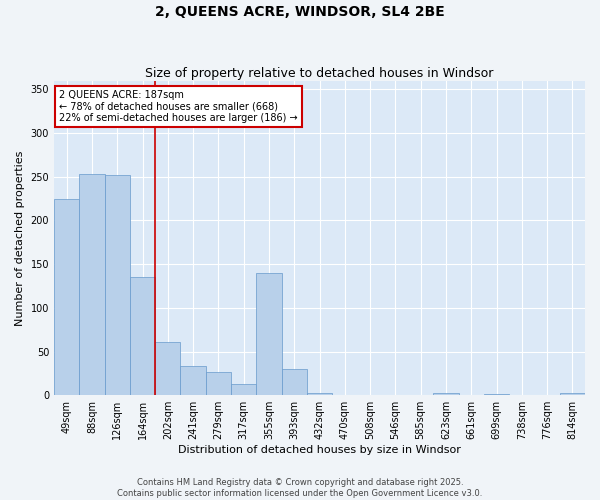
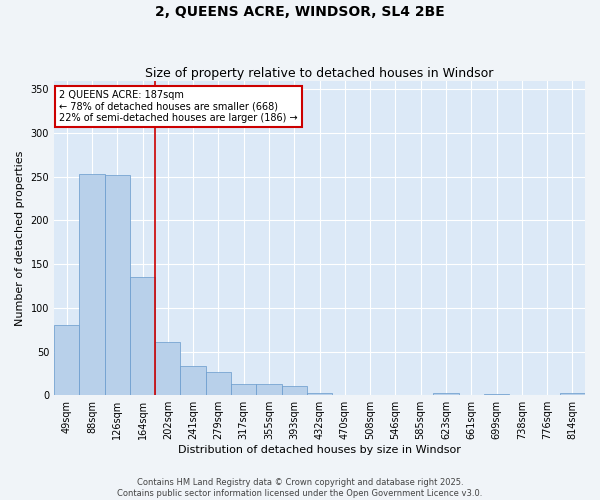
49sqm: 224 -> 80
355sqm: 140 -> 13
393sqm: 30 -> 10
